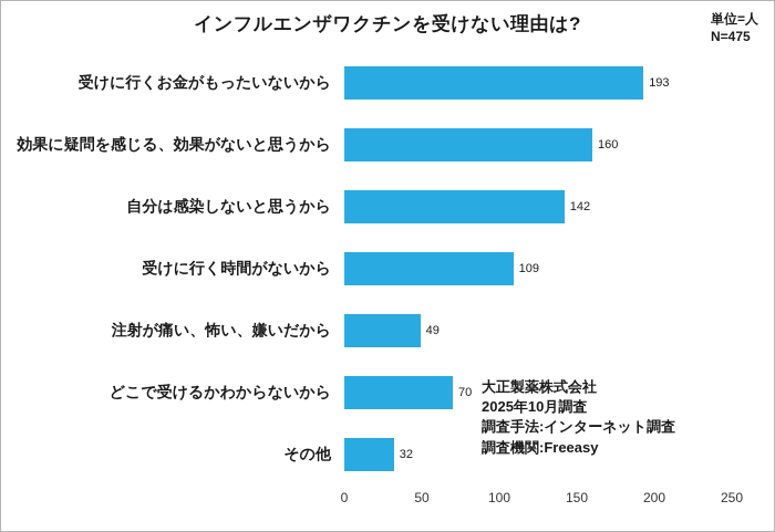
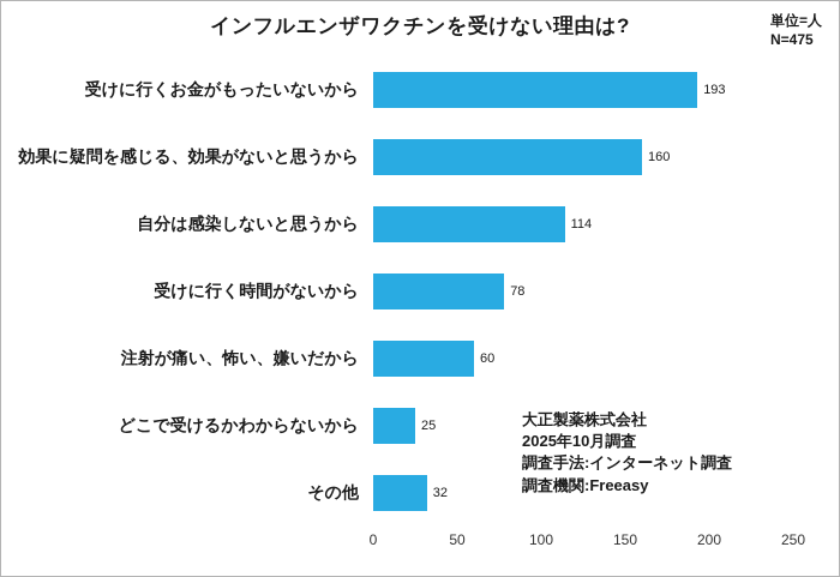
自分は感染しないと思うから: 142 -> 114
受けに行く時間がないから: 109 -> 78
注射が痛い、怖い、嫌いだから: 49 -> 60
どこで受けるかわからないから: 70 -> 25
